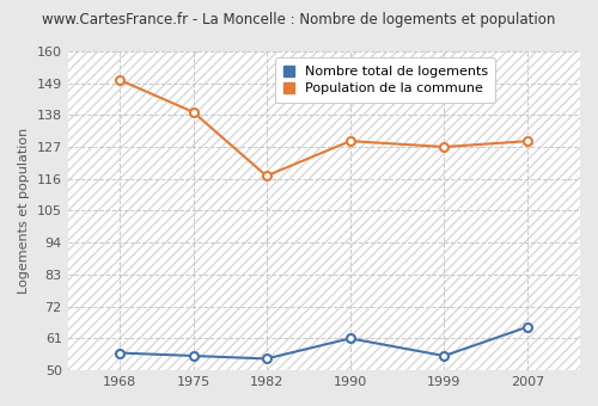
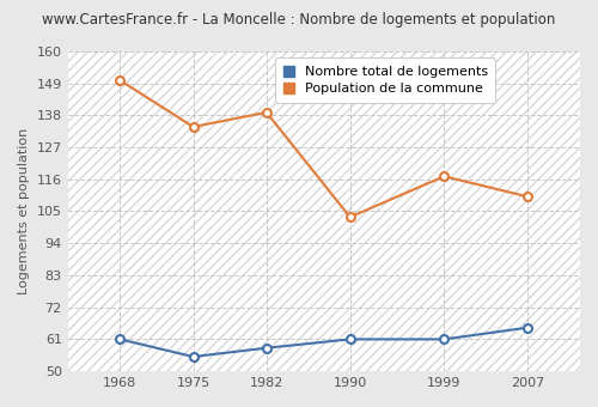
Nombre total de logements/1968: 56 -> 61
Population de la commune/1975: 139 -> 134
Nombre total de logements/1982: 54 -> 58
Population de la commune/1982: 117 -> 139
Population de la commune/1990: 129 -> 103
Nombre total de logements/1999: 55 -> 61
Population de la commune/1999: 127 -> 117
Population de la commune/2007: 129 -> 110
